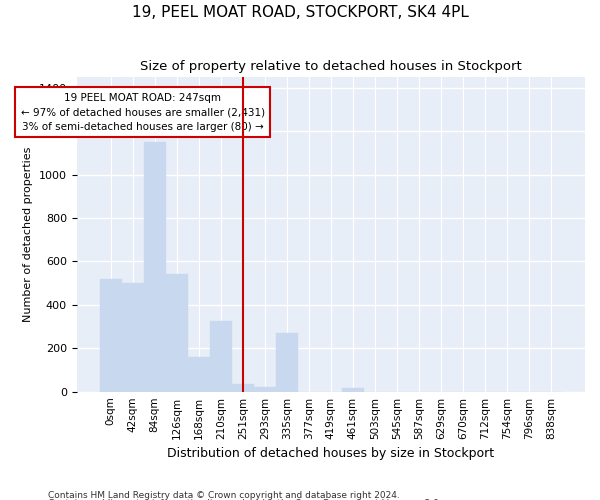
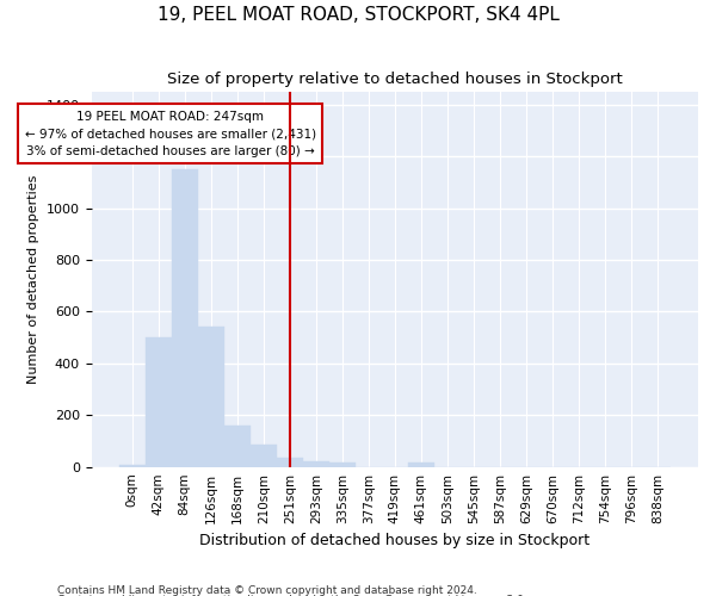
0sqm: 520 -> 10
210sqm: 325 -> 85
335sqm: 270 -> 15
